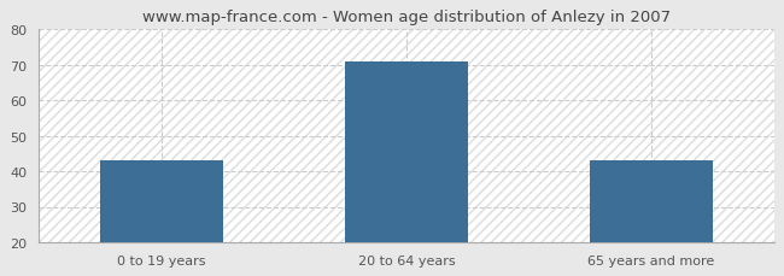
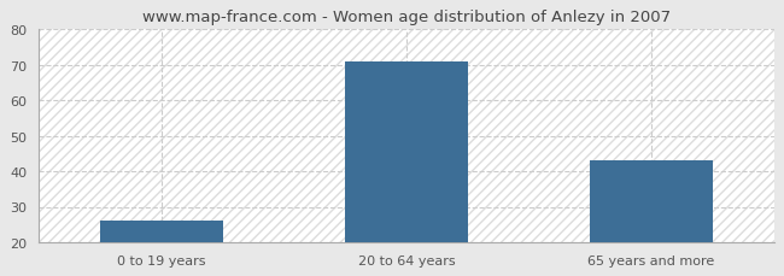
0 to 19 years: 43 -> 26
